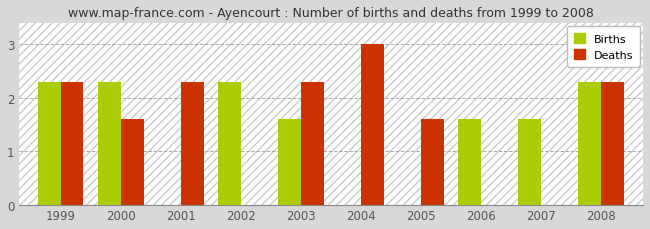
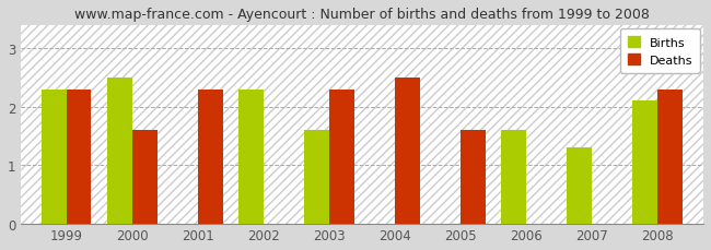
Births/2000: 2.3 -> 2.5
Deaths/2004: 3.0 -> 2.5
Births/2007: 1.6 -> 1.3
Births/2008: 2.3 -> 2.1
